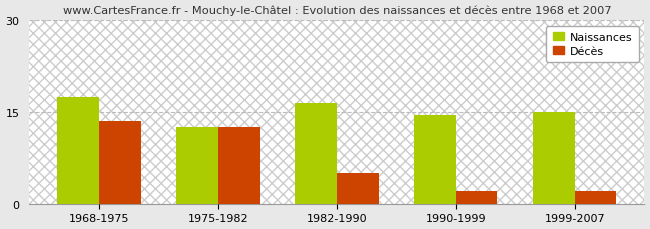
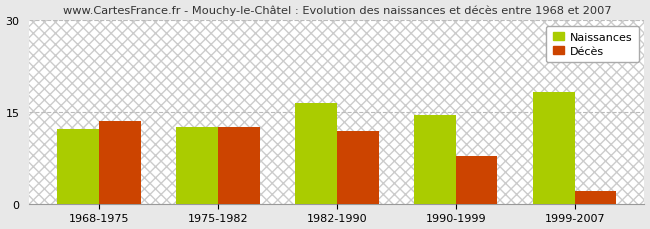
Naissances/1968-1975: 17.5 -> 12.2
Décès/1982-1990: 5.0 -> 11.8
Décès/1990-1999: 2.0 -> 7.8
Naissances/1999-2007: 15.0 -> 18.2
